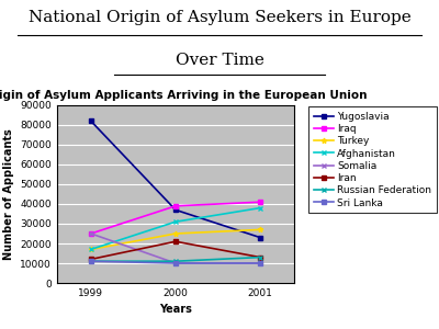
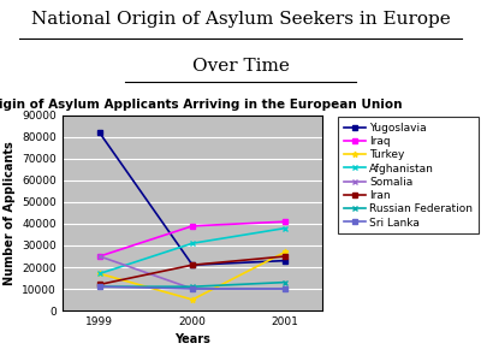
Yugoslavia/2000: 37000 -> 21000
Turkey/2000: 25000 -> 5000
Iran/2001: 13000 -> 25000
